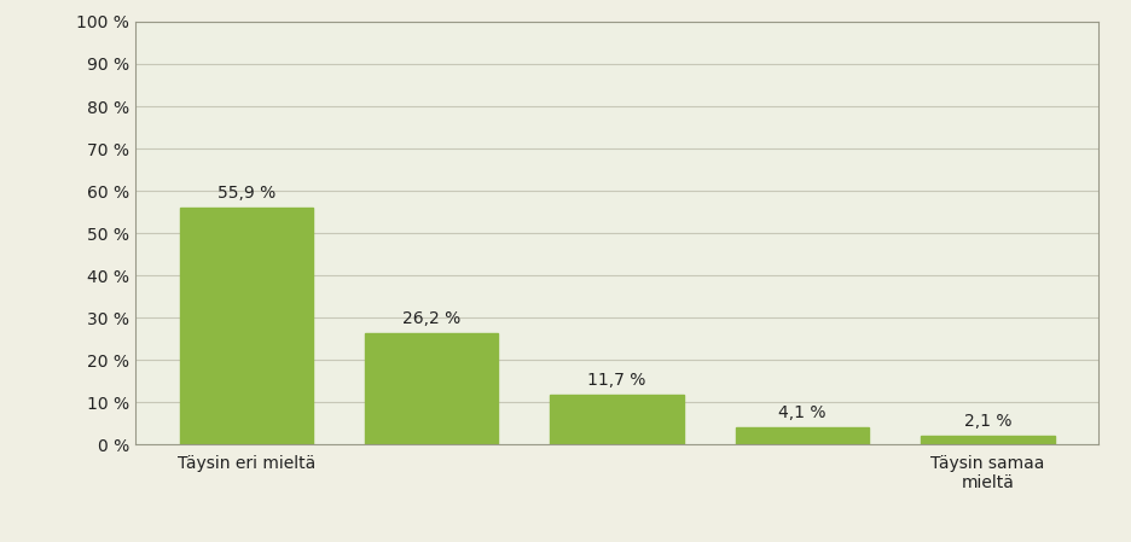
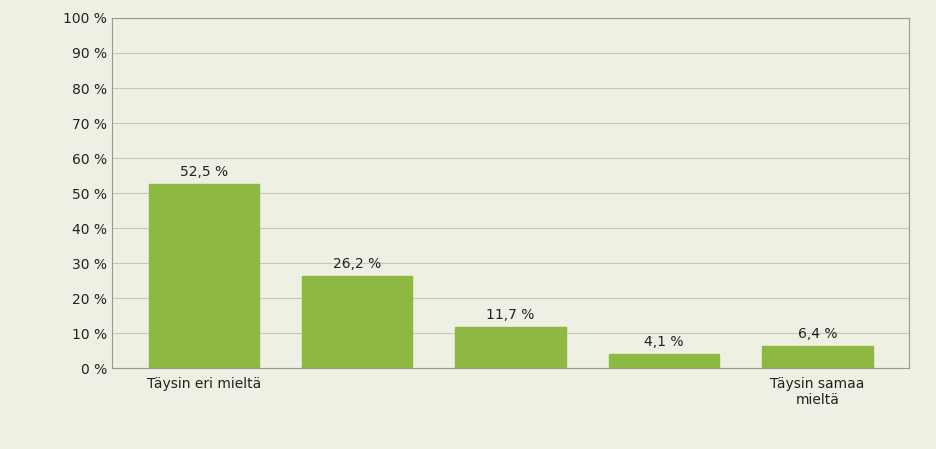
Täysin eri mieltä: 55,9 -> 52,5
Täysin samaa mieltä: 2,1 -> 6,4
